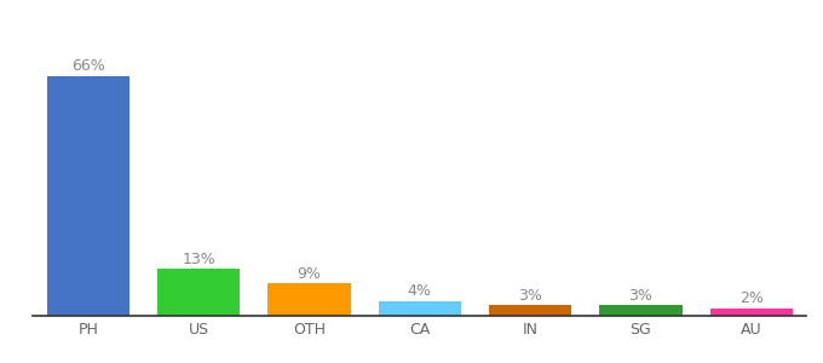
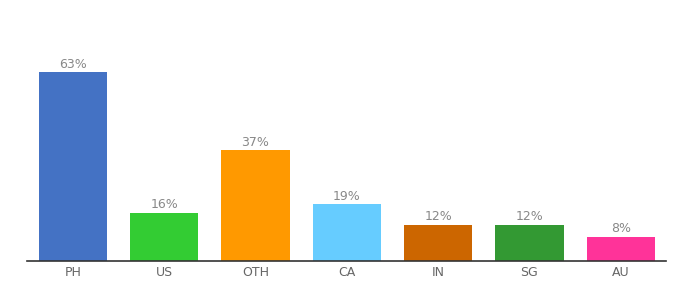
PH: 66% -> 63%
US: 13% -> 16%
OTH: 9% -> 37%
CA: 4% -> 19%
IN: 3% -> 12%
SG: 3% -> 12%
AU: 2% -> 8%
